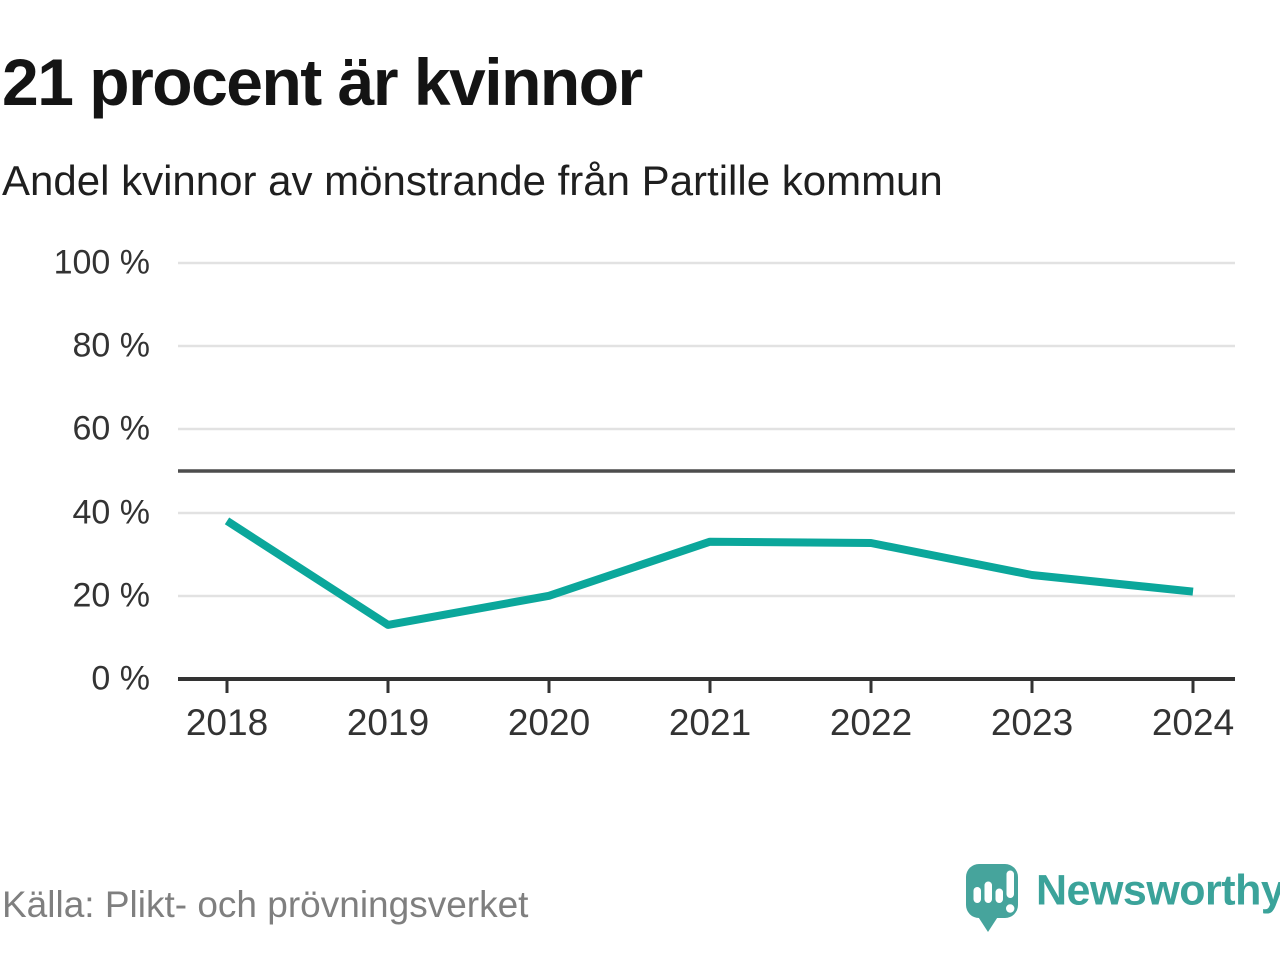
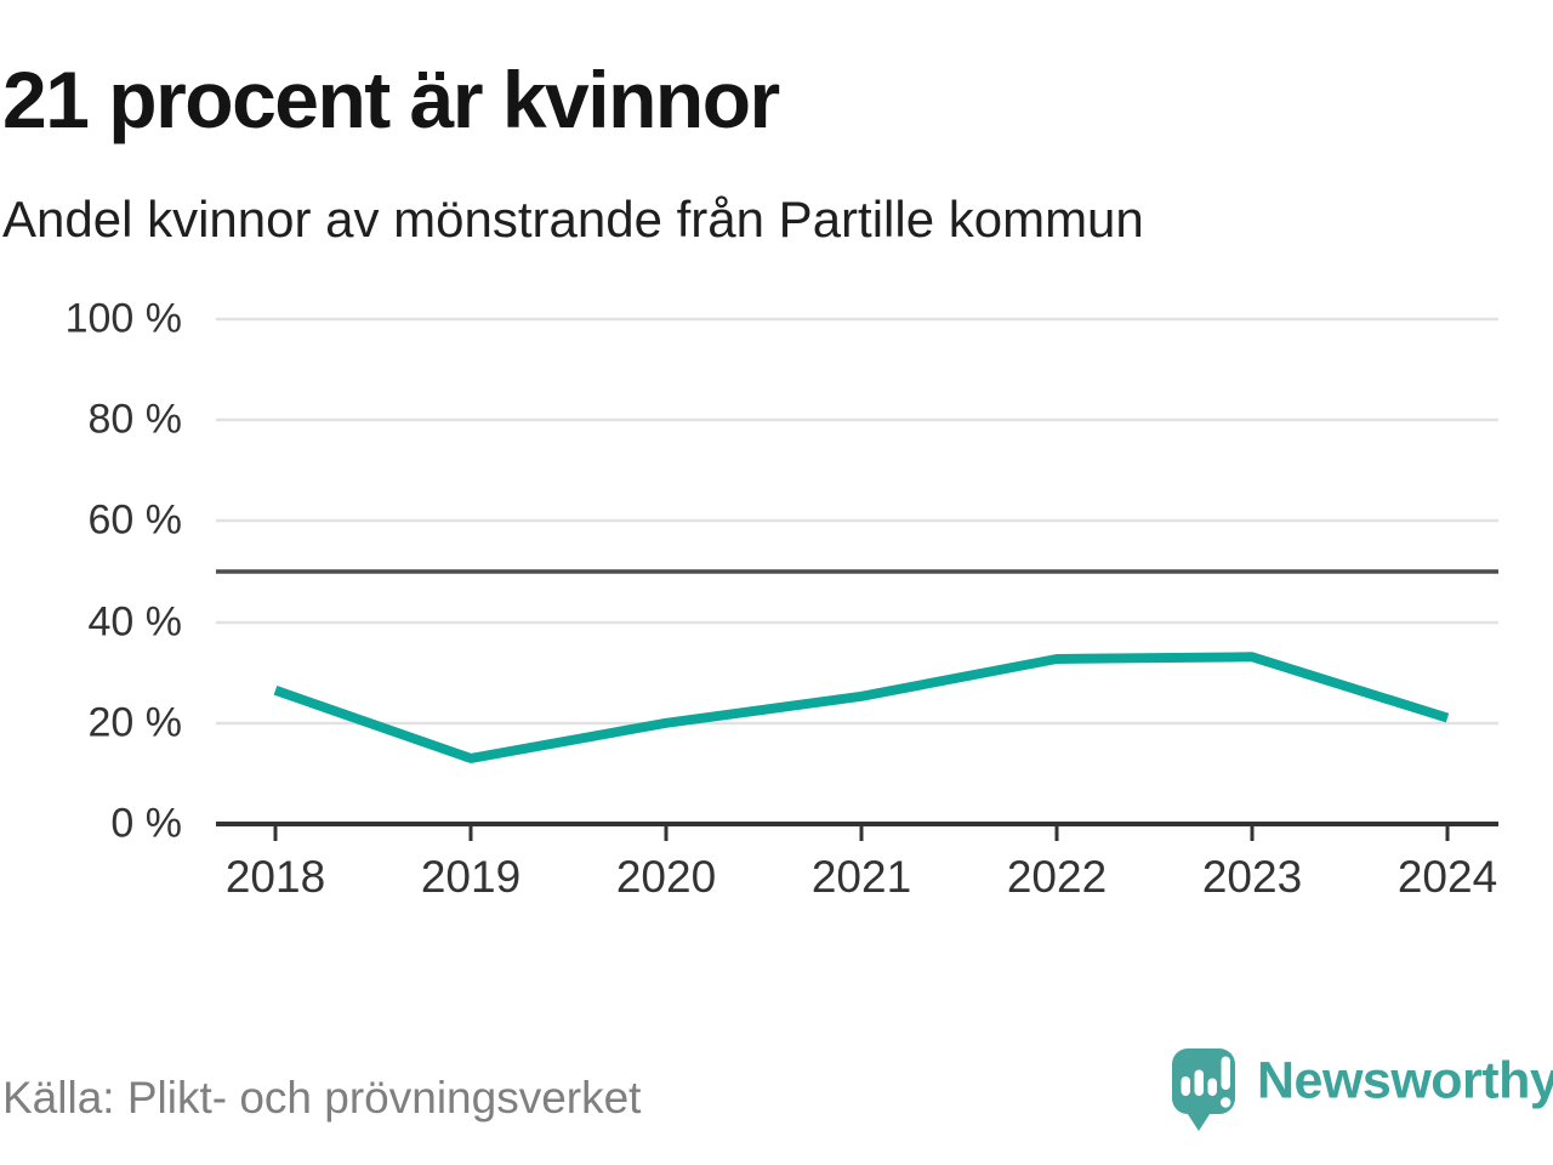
2018: 38% -> 26%
2021: 33% -> 25%
2023: 25% -> 33%
